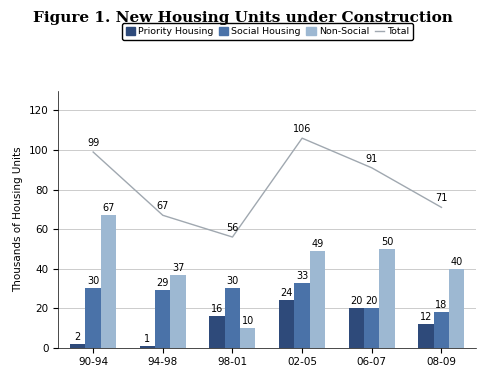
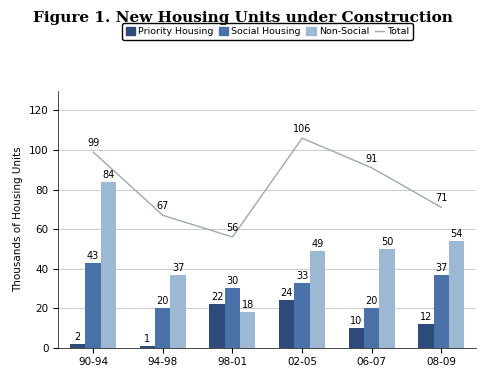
Social Housing/90-94: 30 -> 43
Non-Social/90-94: 67 -> 84
Social Housing/94-98: 29 -> 20
Priority Housing/98-01: 16 -> 22
Non-Social/98-01: 10 -> 18
Priority Housing/06-07: 20 -> 10
Social Housing/08-09: 18 -> 37
Non-Social/08-09: 40 -> 54
